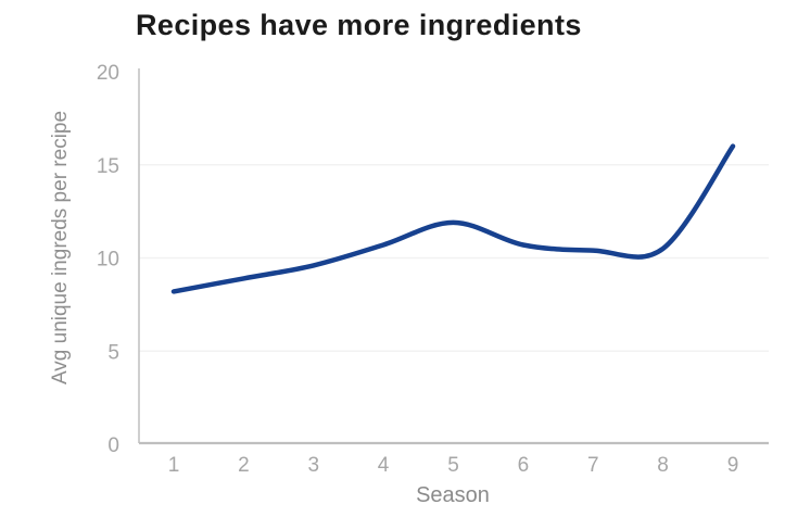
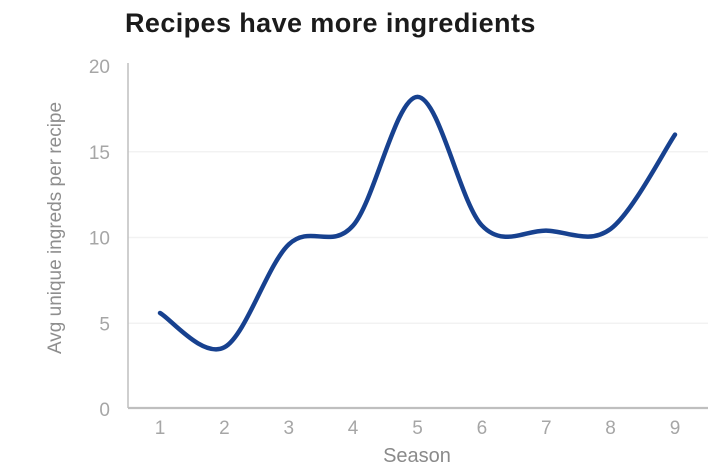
1: 8.2 -> 5.6
2: 8.9 -> 3.6
5: 11.9 -> 18.2
